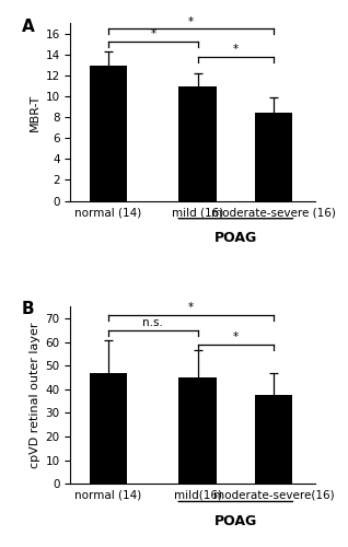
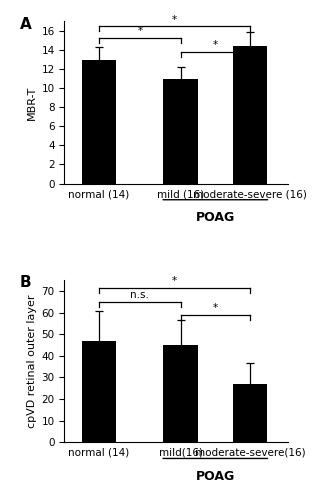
moderate-severe (16): 8.4 -> 14.4
moderate-severe(16): 37.5 -> 27.0
